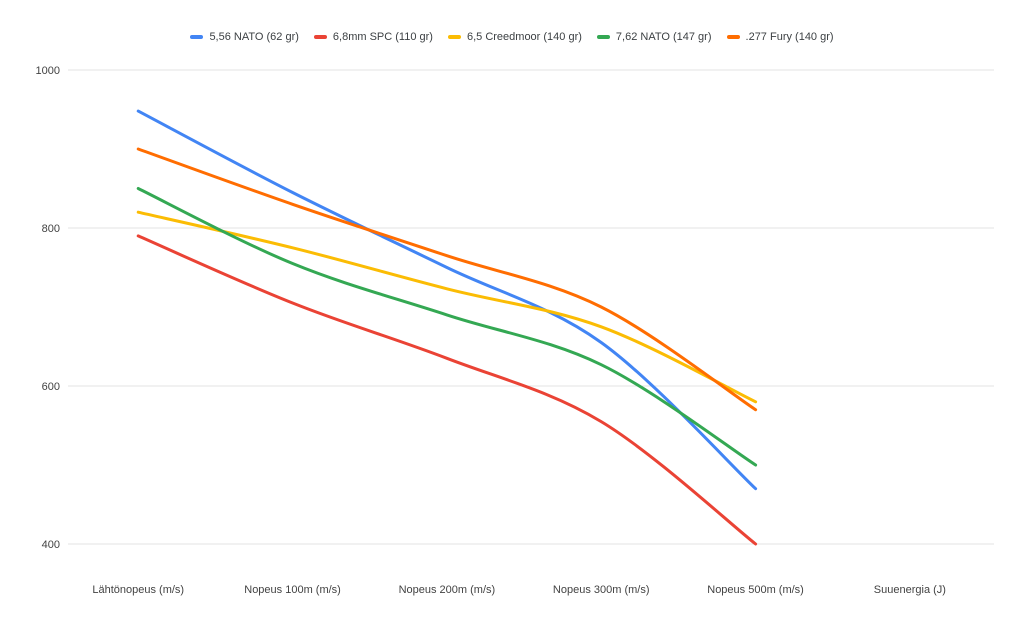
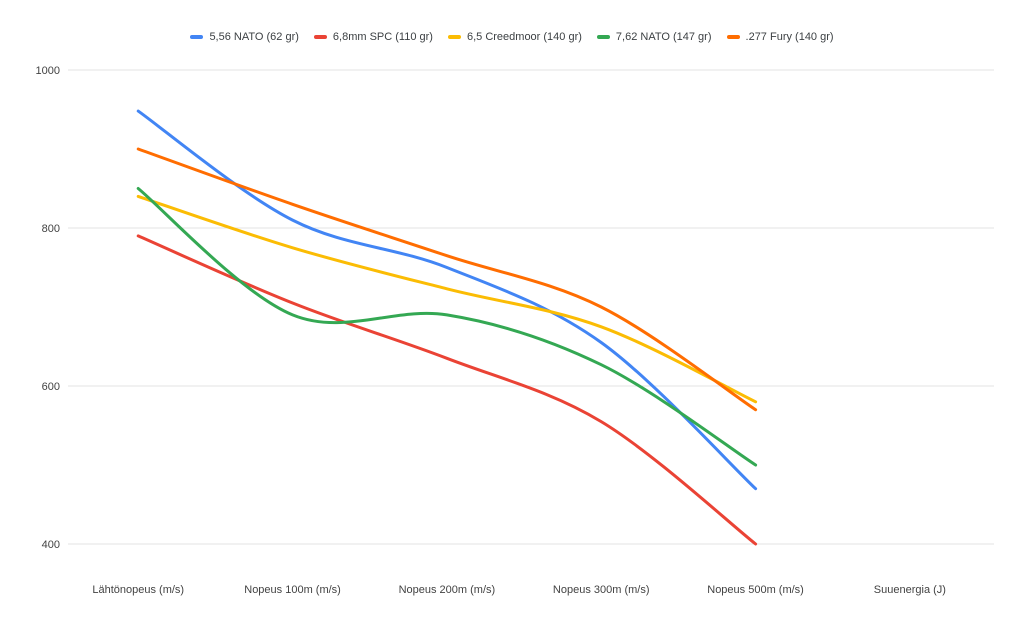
6,5 Creedmoor (140 gr)/Lähtönopeus (m/s): 820 -> 840
5,56 NATO (62 gr)/Nopeus 100m (m/s): 840 -> 810
7,62 NATO (147 gr)/Nopeus 100m (m/s): 760 -> 690
